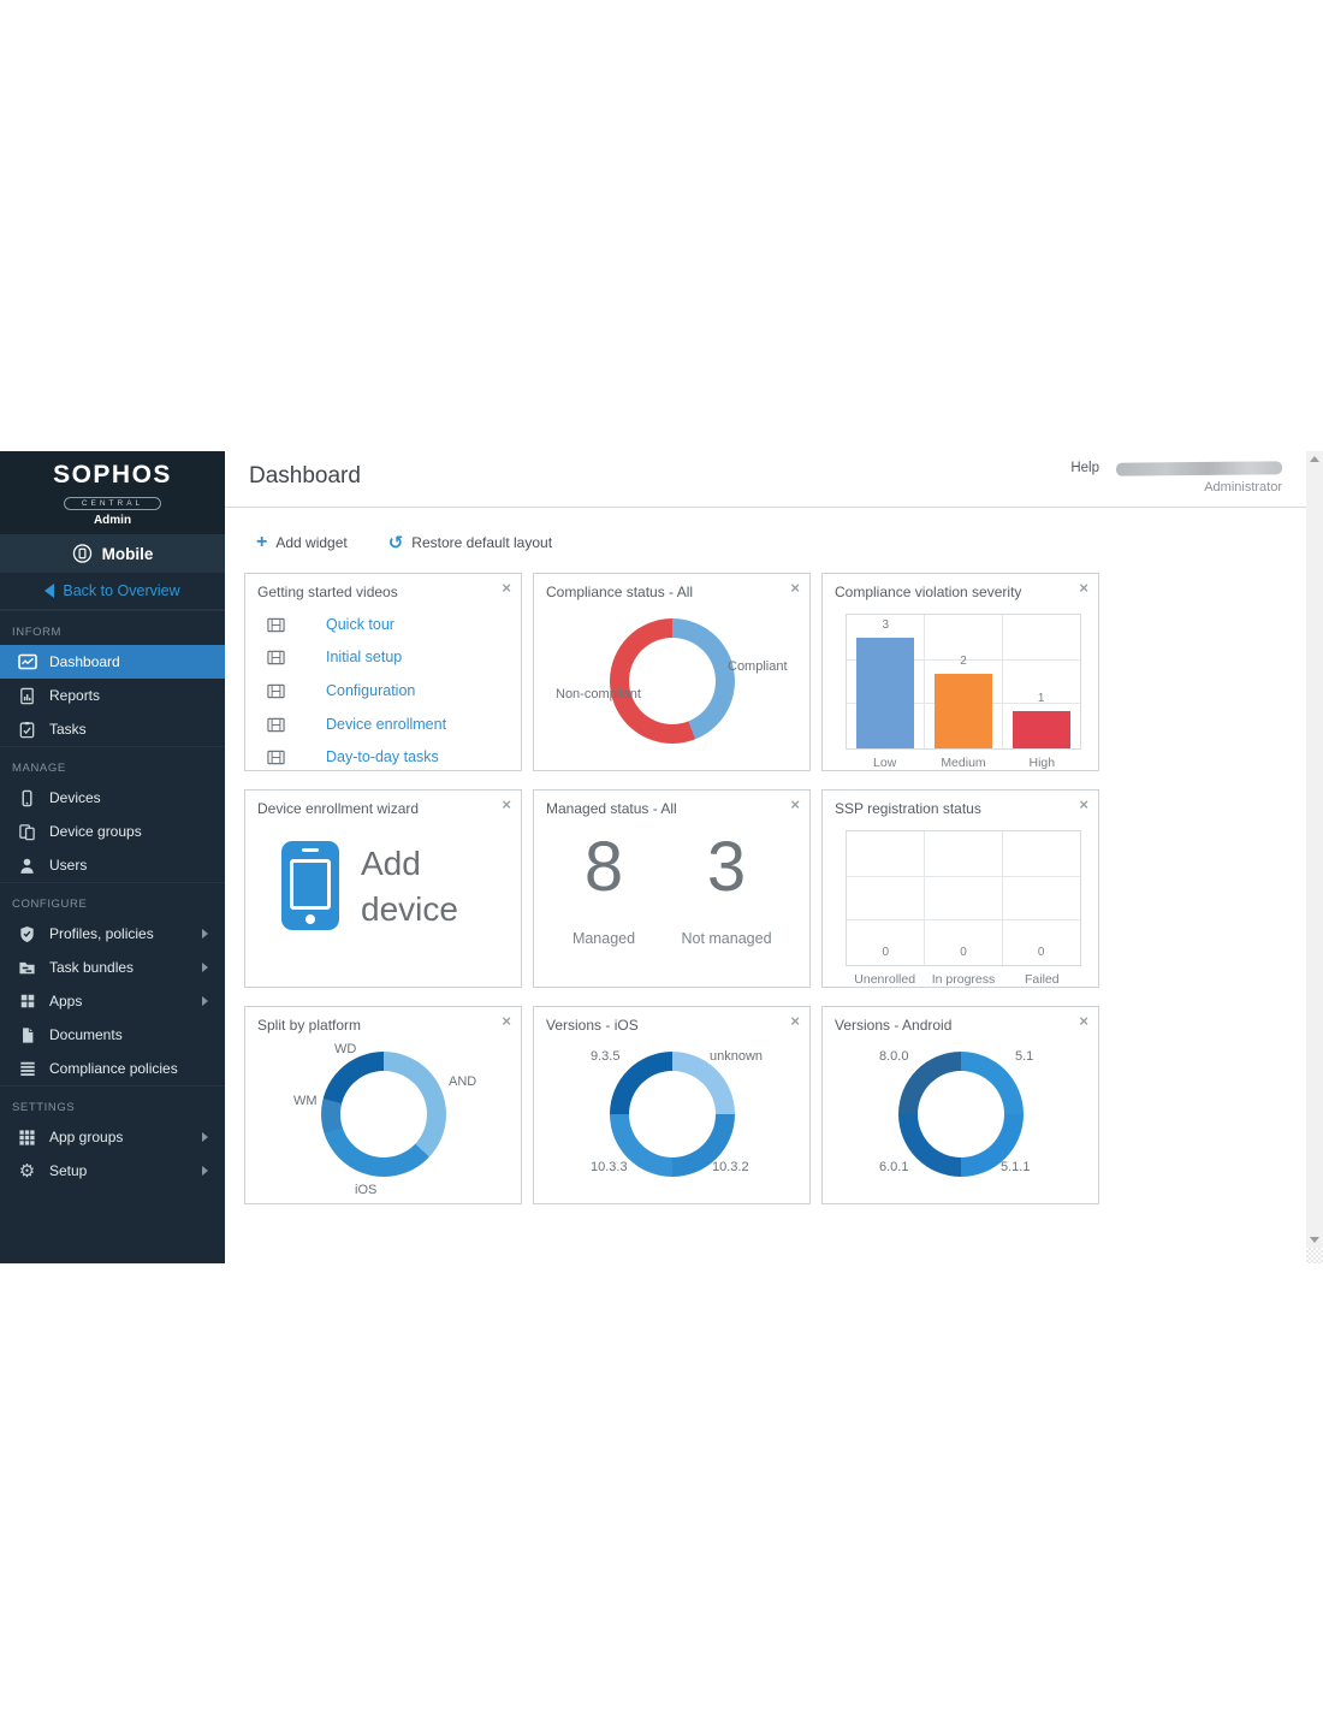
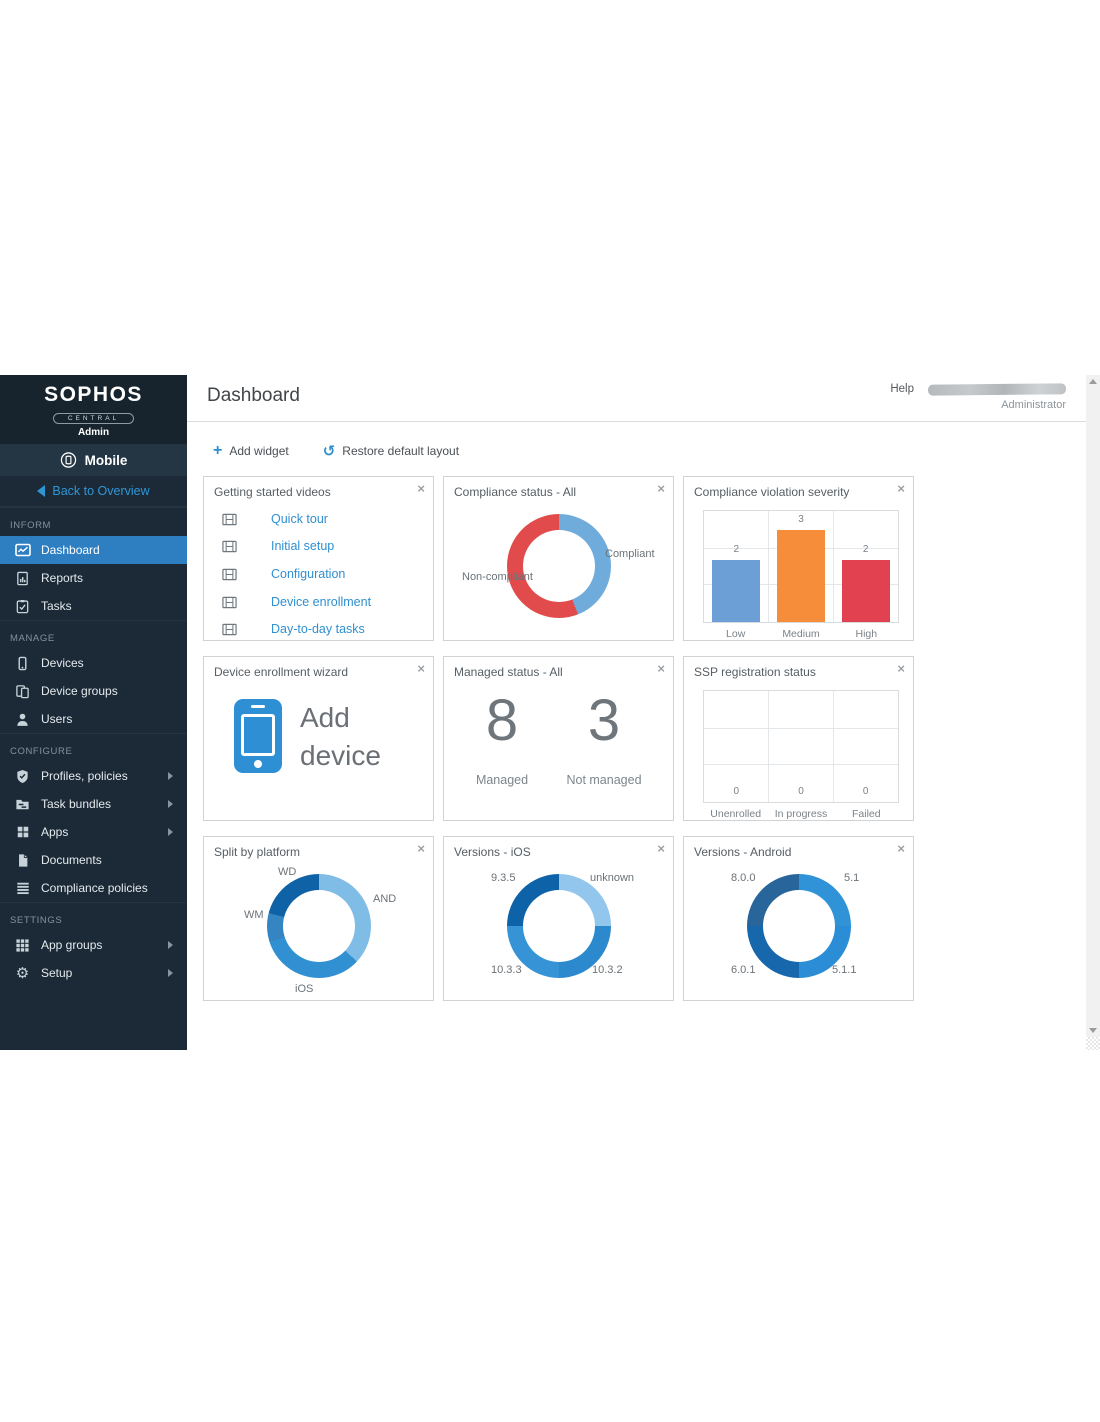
Compliance violation severity/Low: 3 -> 2
Compliance violation severity/Medium: 2 -> 3
Compliance violation severity/High: 1 -> 2
